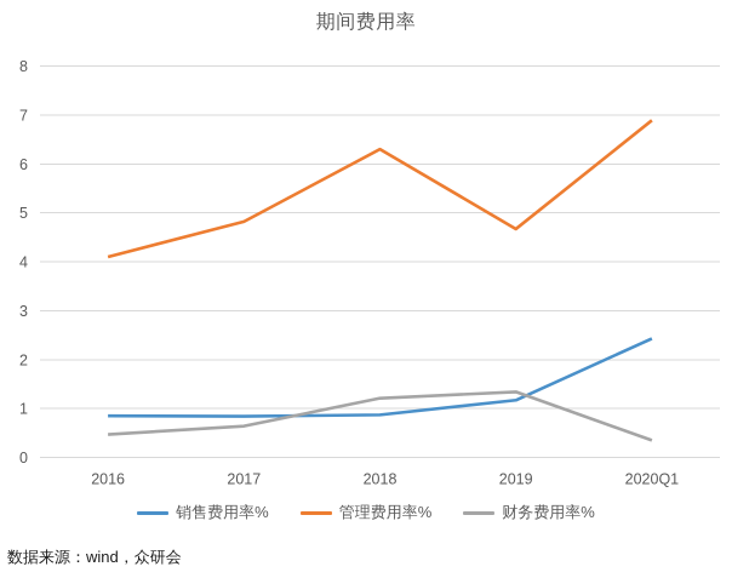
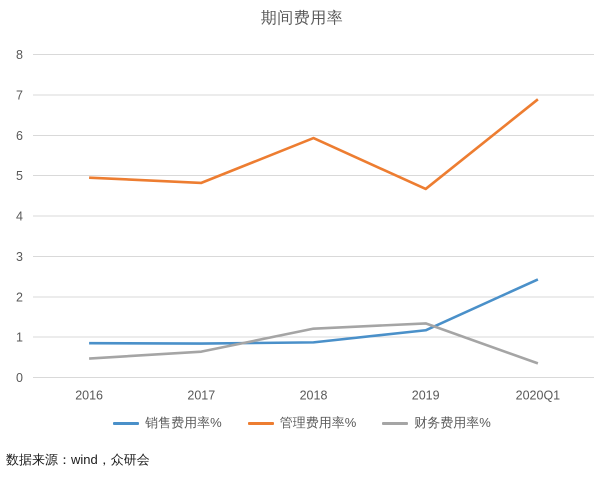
管理费用率%/2016: 4.1 -> 5.0
管理费用率%/2018: 6.3 -> 5.9
